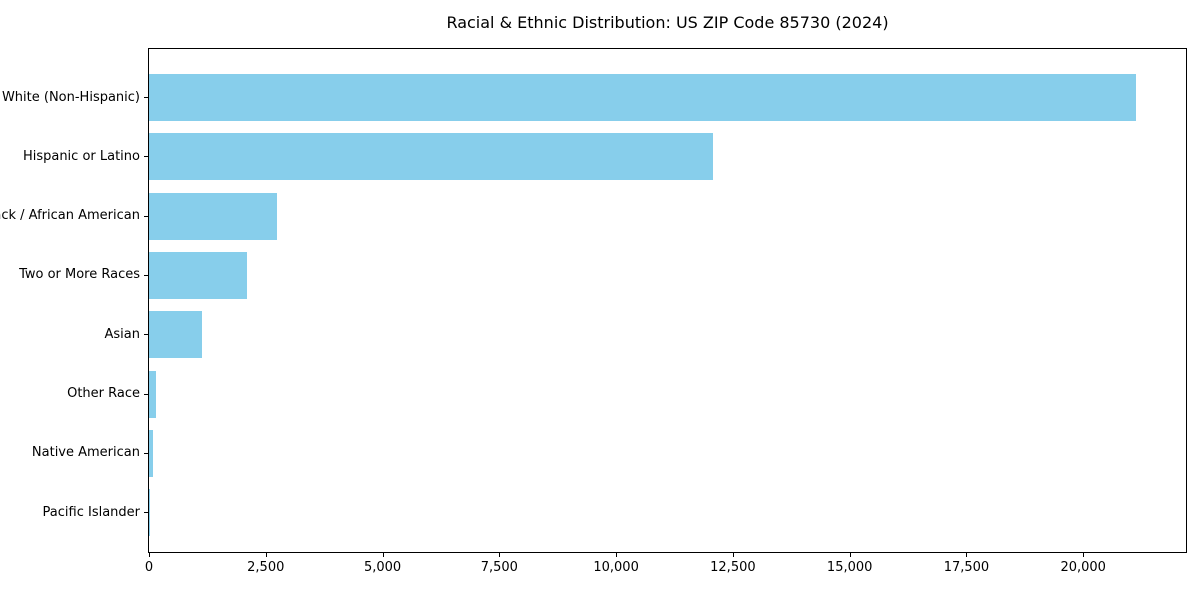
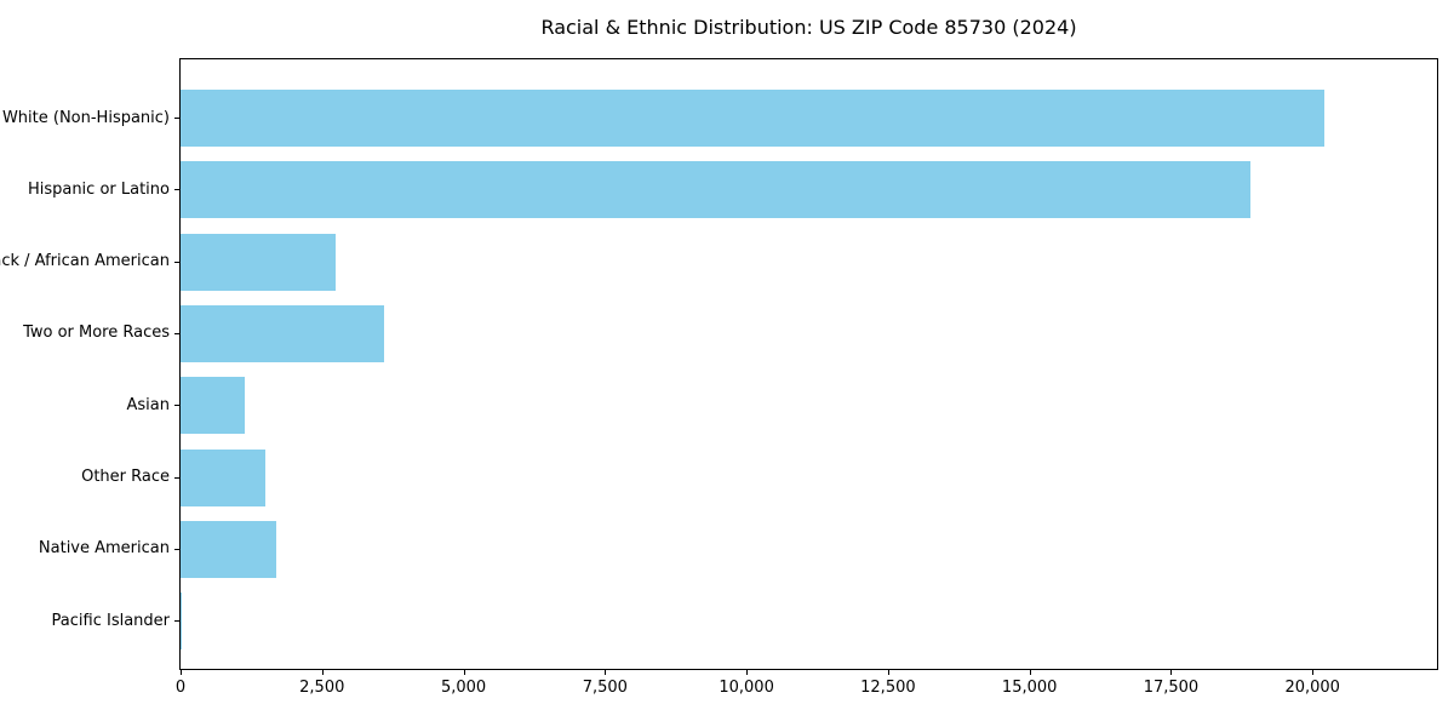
White (Non-Hispanic): 21100 -> 20200
Hispanic or Latino: 12100 -> 18900
Two or More Races: 2100 -> 3600
Other Race: 200 -> 1500
Native American: 100 -> 1700
